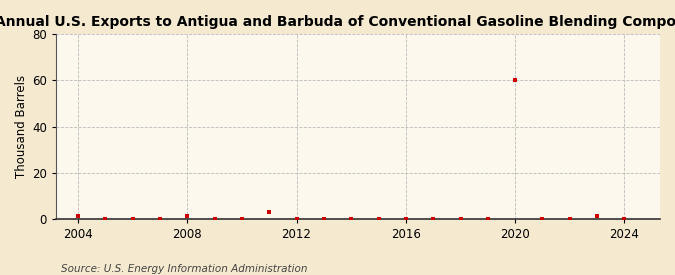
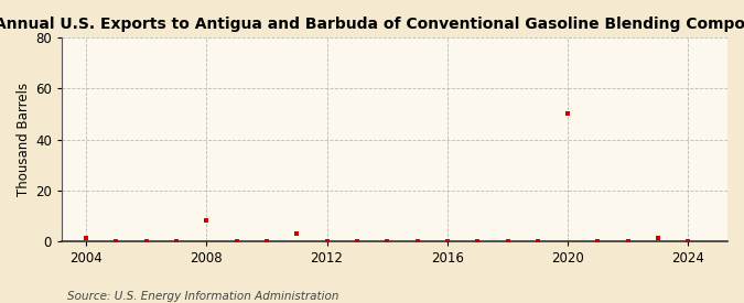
2008: 1 -> 8
2020: 60 -> 50
